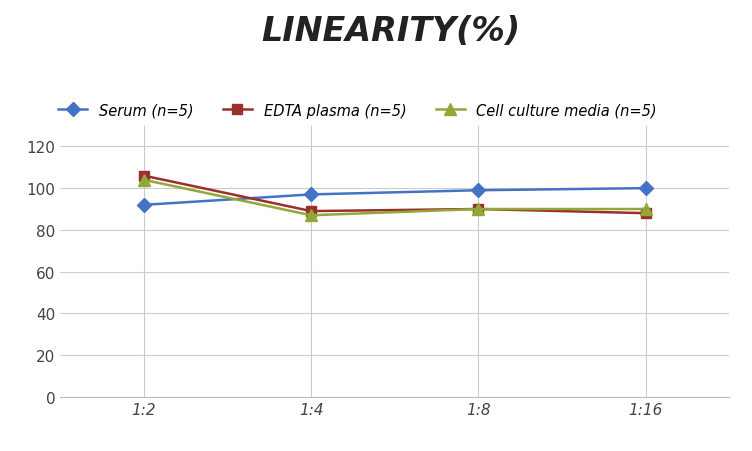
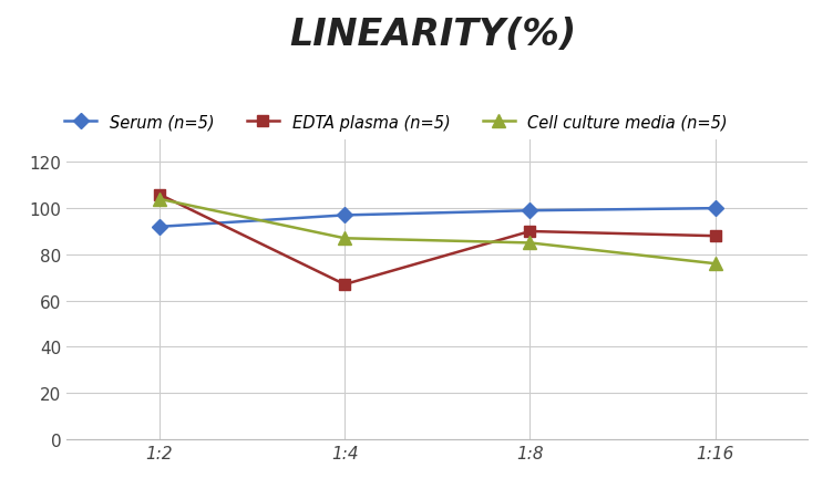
EDTA plasma (n=5)/1:4: 89 -> 67
Cell culture media (n=5)/1:8: 90 -> 85
Cell culture media (n=5)/1:16: 90 -> 76
